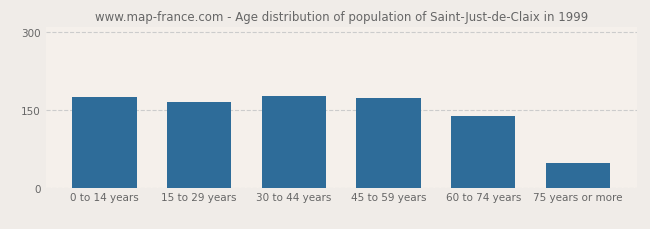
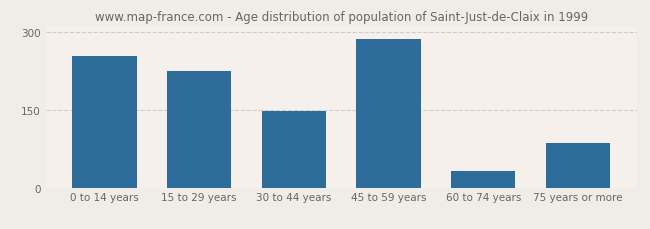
0 to 14 years: 175 -> 254
15 to 29 years: 165 -> 224
30 to 44 years: 176 -> 148
45 to 59 years: 172 -> 286
60 to 74 years: 138 -> 32
75 years or more: 48 -> 86
